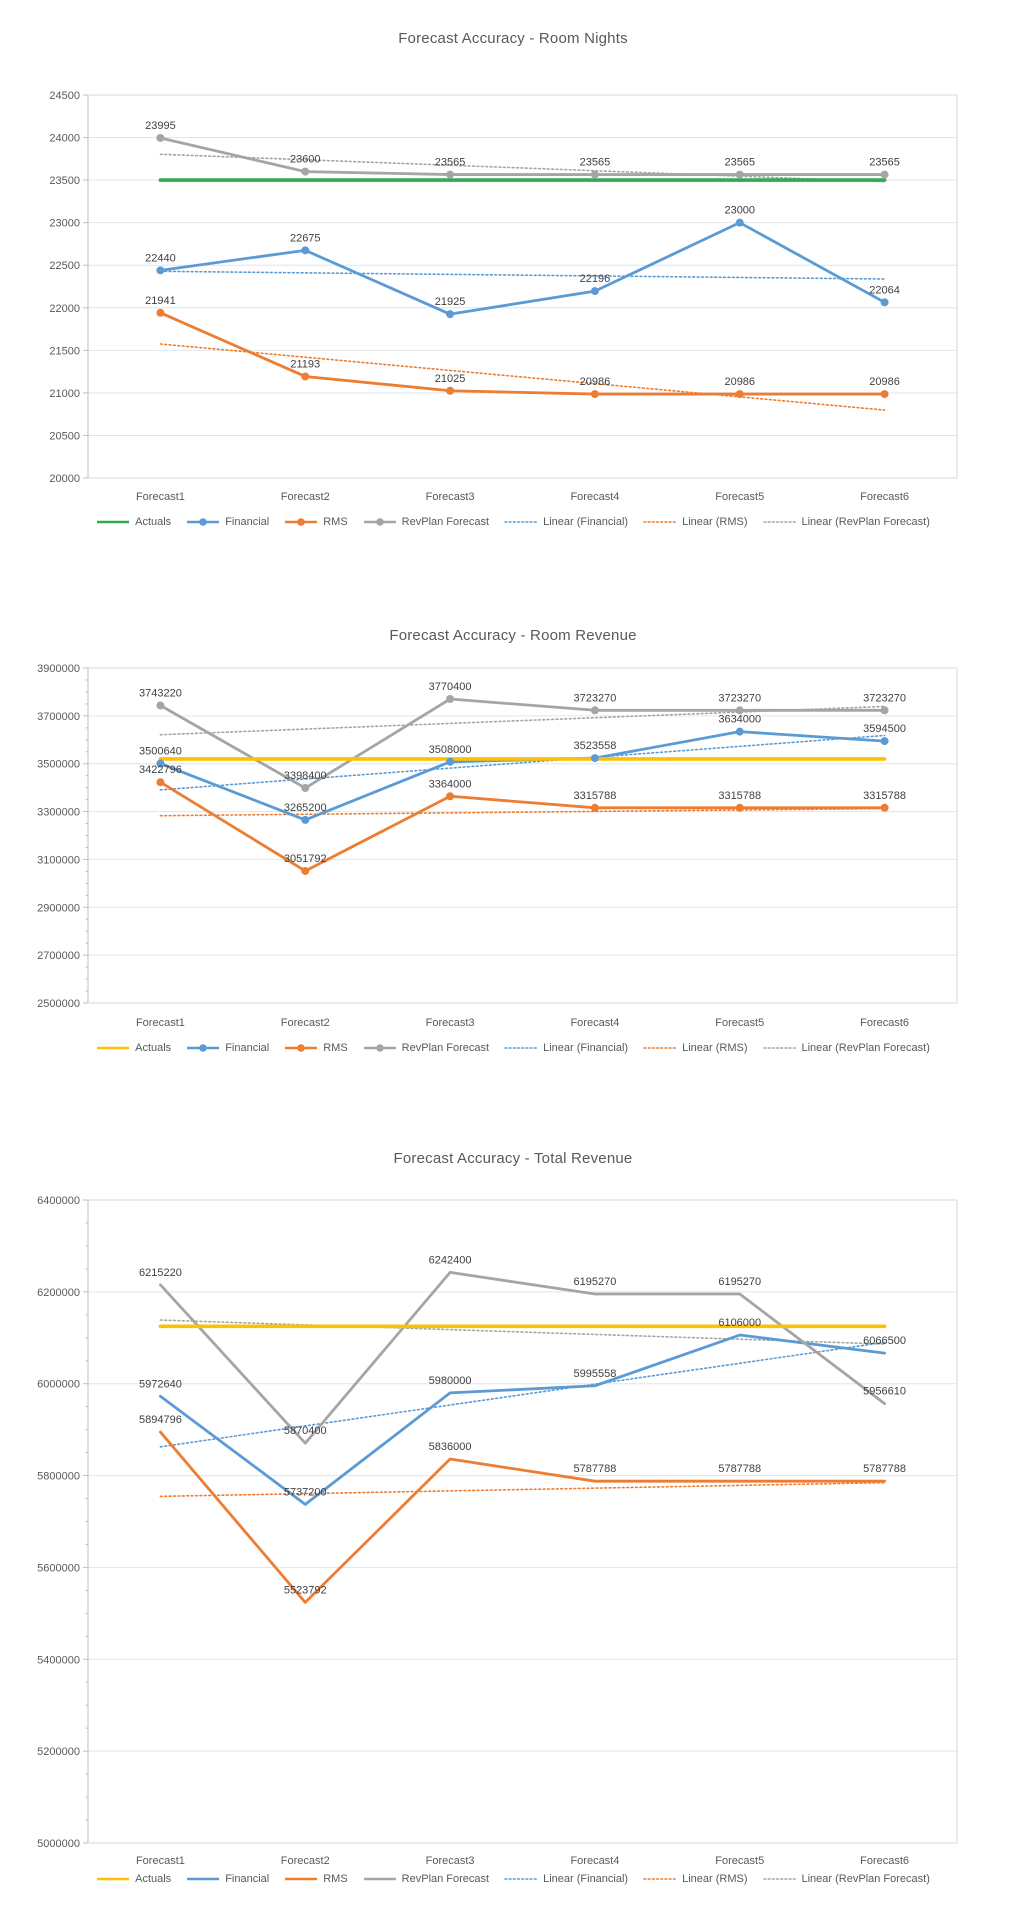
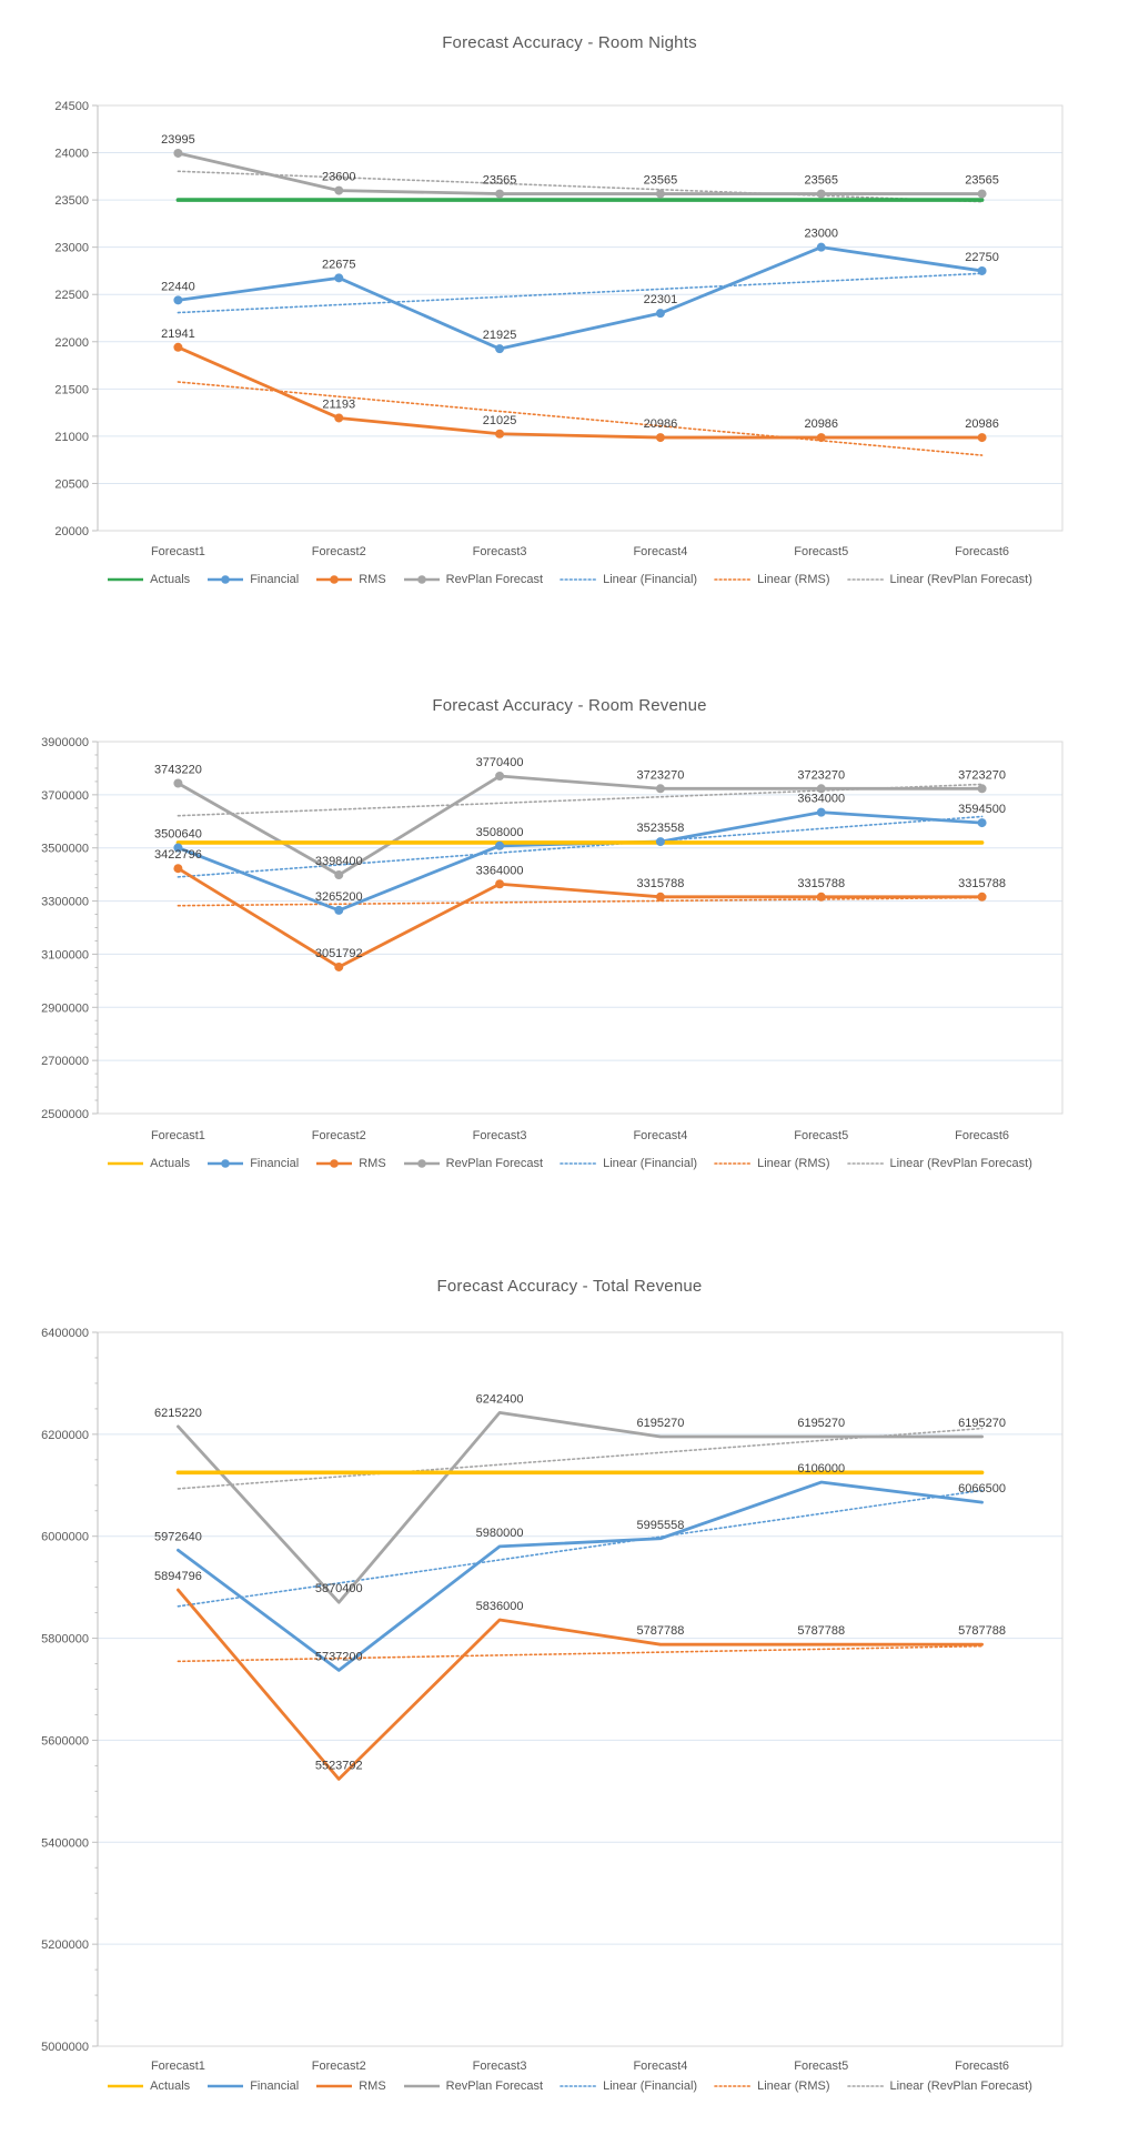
Forecast Accuracy - Room Nights/Financial/Forecast4: 22196 -> 22301
Forecast Accuracy - Room Nights/Financial/Forecast6: 22064 -> 22750
Forecast Accuracy - Total Revenue/RevPlan Forecast/Forecast6: 5956610 -> 6195270
